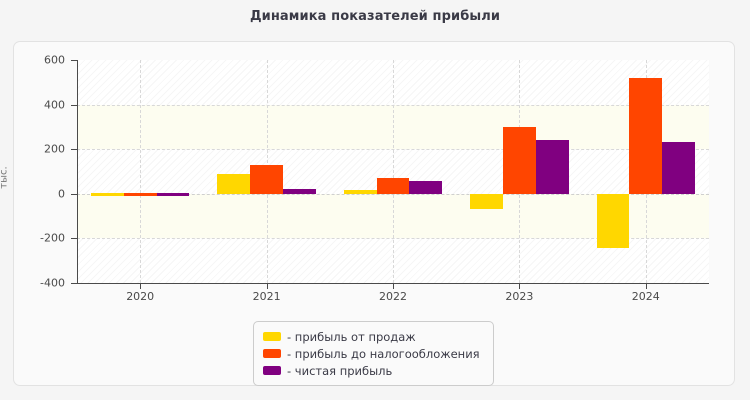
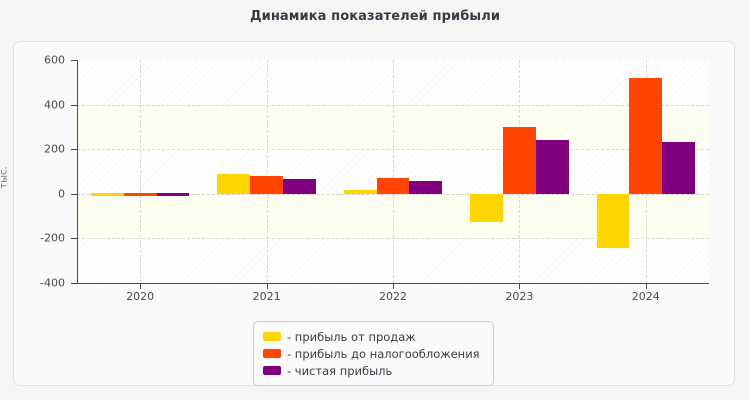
- прибыль до налогообложения/2021: 130 -> 80
- чистая прибыль/2021: 20 -> 70
- прибыль от продаж/2023: -70 -> -120
